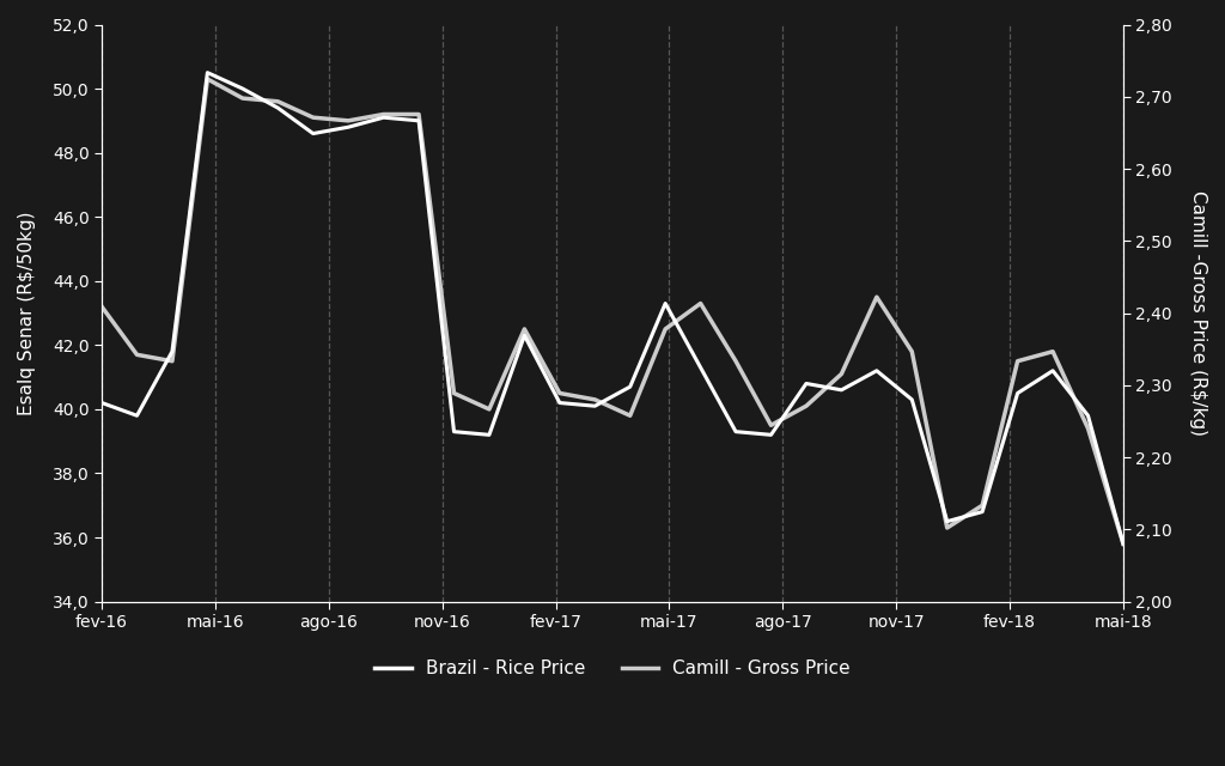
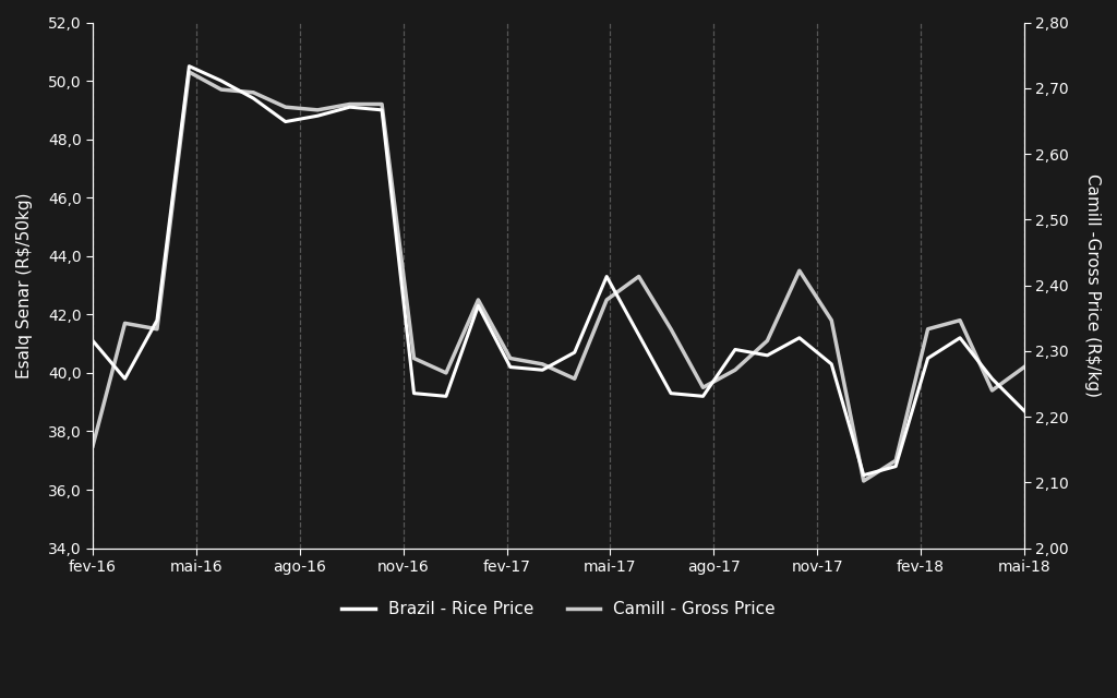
Brazil - Rice Price/fev-16: 40,2 -> 41,1
Camill - Gross Price/fev-16: 43,2 -> 37,5
Brazil - Rice Price/mai-18: 35,8 -> 38,7
Camill - Gross Price/mai-18: 35,8 -> 40,2
